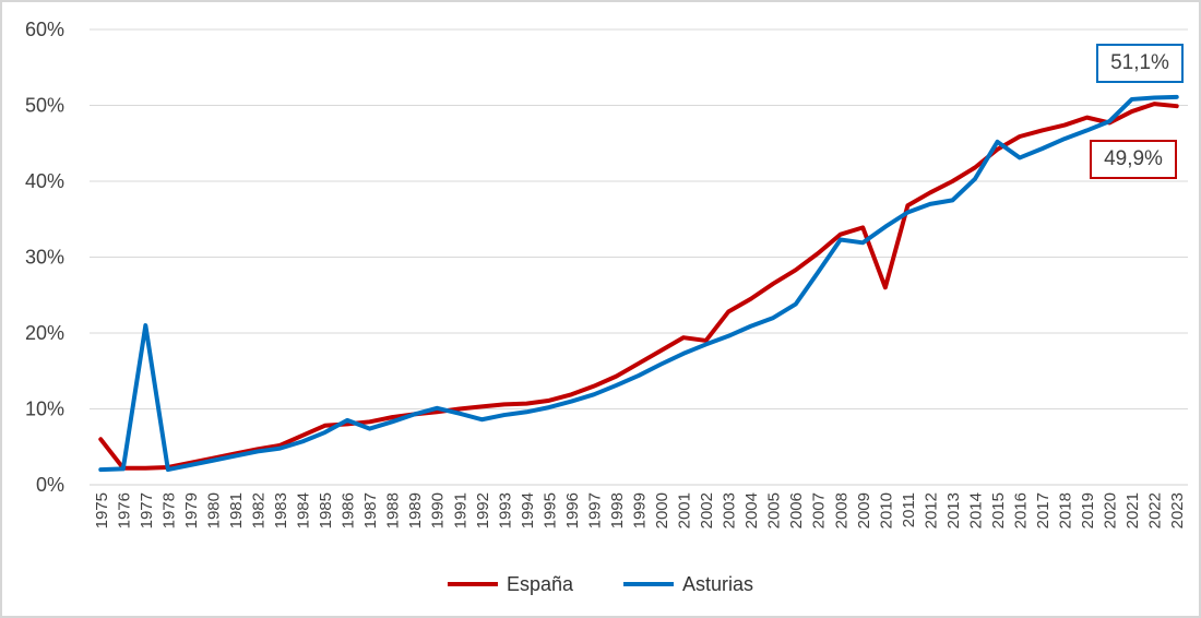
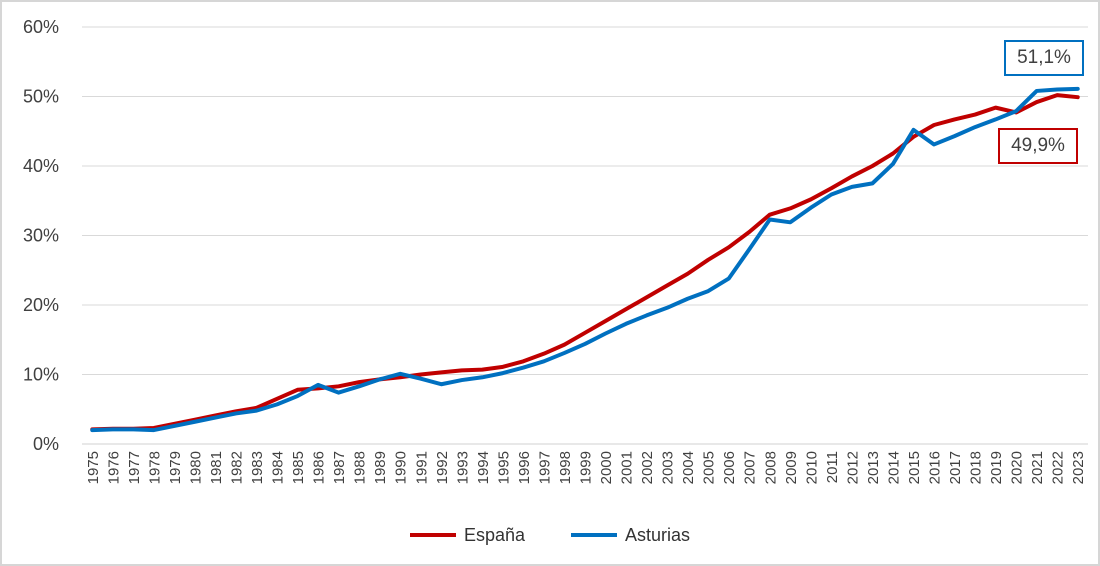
España/1975: 6% -> 2%
Asturias/1977: 21% -> 2%
España/2002: 19% -> 21%
España/2010: 26% -> 35%
